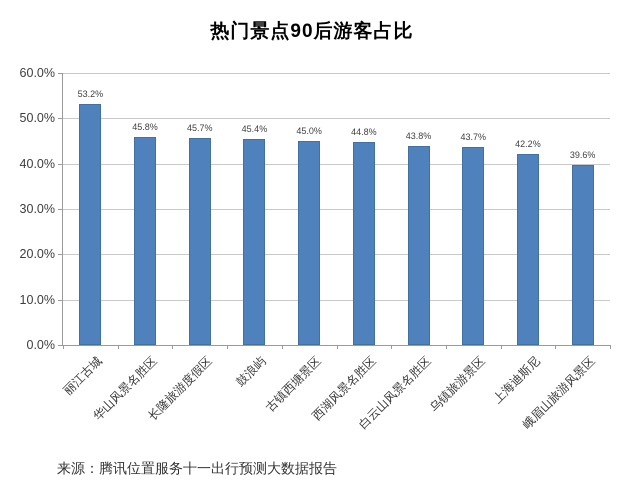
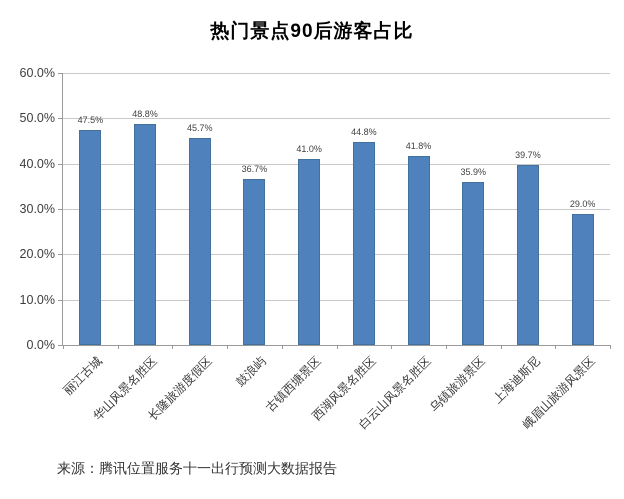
丽江古城: 53.2% -> 47.5%
华山风景名胜区: 45.8% -> 48.8%
鼓浪屿: 45.4% -> 36.7%
古镇西塘景区: 45.0% -> 41.0%
白云山风景名胜区: 43.8% -> 41.8%
乌镇旅游景区: 43.7% -> 35.9%
上海迪斯尼: 42.2% -> 39.7%
峨眉山旅游风景区: 39.6% -> 29.0%
